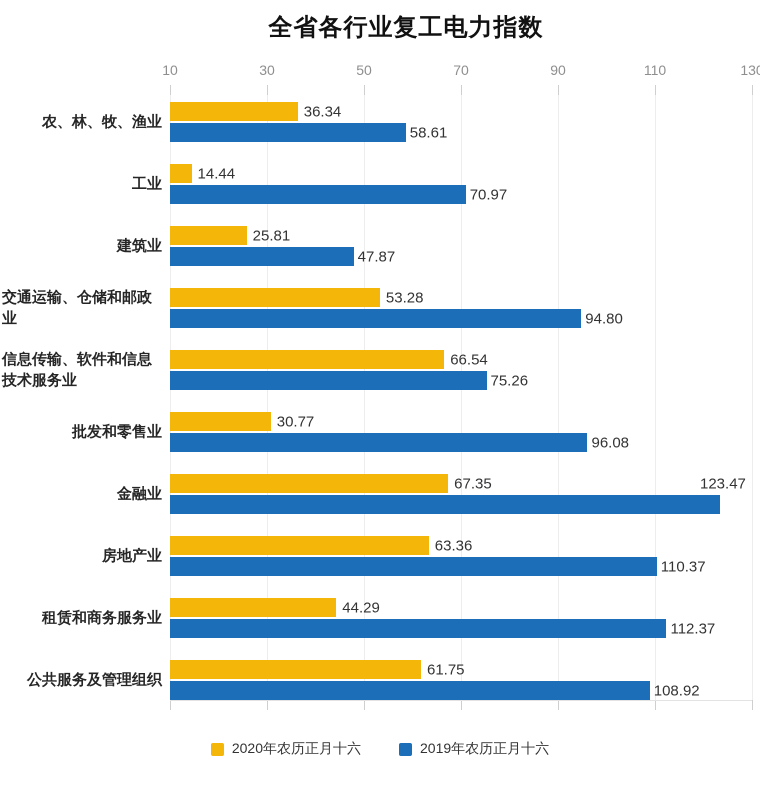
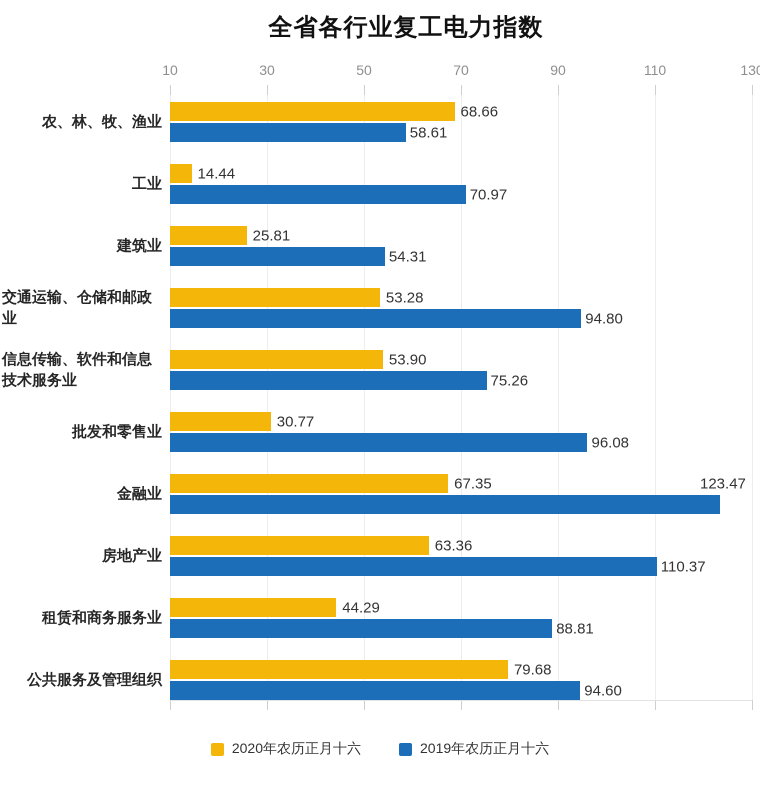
2020年农历正月十六/农、林、牧、渔业: 36.34 -> 68.66
2019年农历正月十六/建筑业: 47.87 -> 54.31
2020年农历正月十六/信息传输、软件和信息技术服务业: 66.54 -> 53.90
2019年农历正月十六/租赁和商务服务业: 112.37 -> 88.81
2020年农历正月十六/公共服务及管理组织: 61.75 -> 79.68
2019年农历正月十六/公共服务及管理组织: 108.92 -> 94.60
